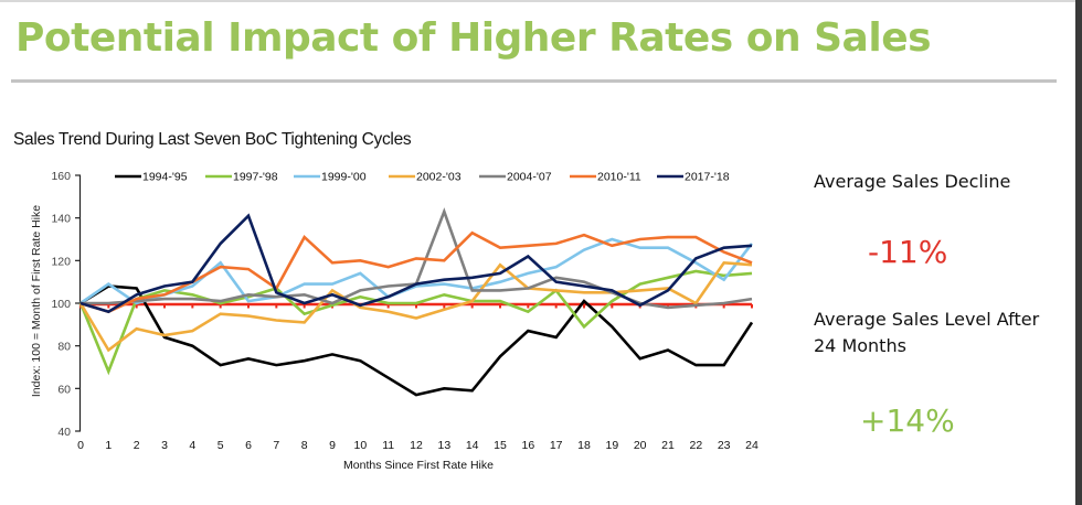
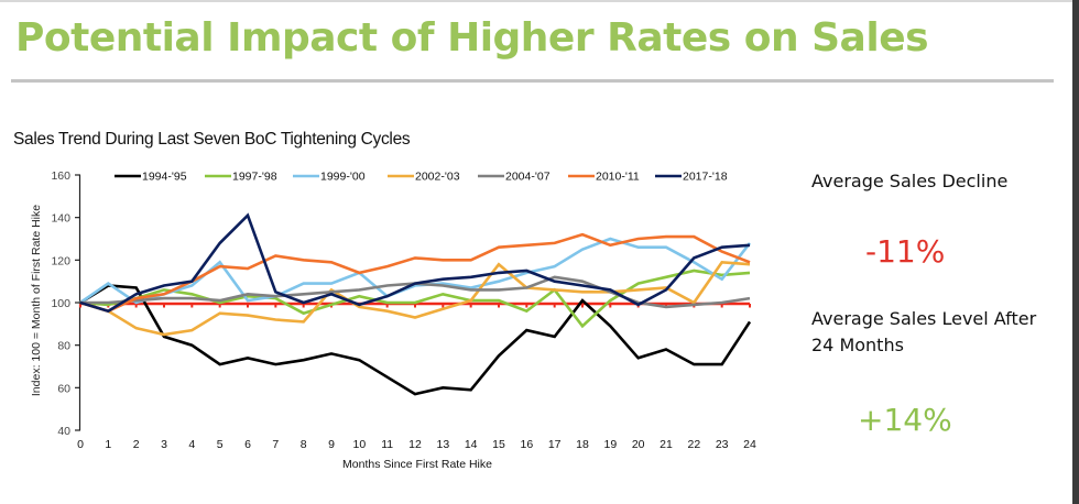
1997-'98/1: 68 -> 99
2002-'03/1: 78 -> 96
1997-'98/7: 107 -> 102
2010-'11/7: 107 -> 122
2010-'11/8: 131 -> 120
2004-'07/9: 100 -> 105
2010-'11/10: 120 -> 114
2004-'07/13: 143 -> 108
2010-'11/14: 133 -> 120
2017-'18/16: 122 -> 115
